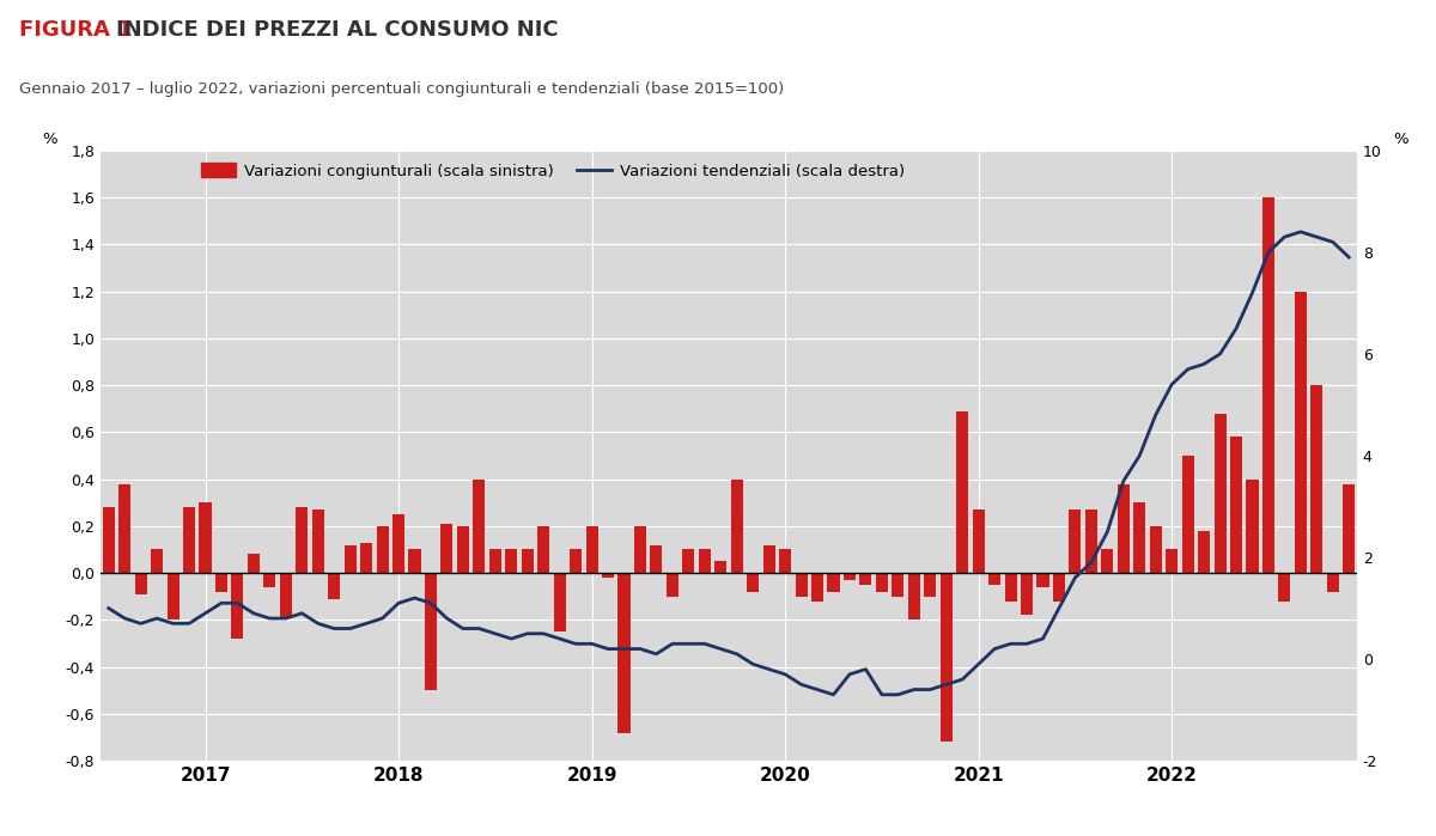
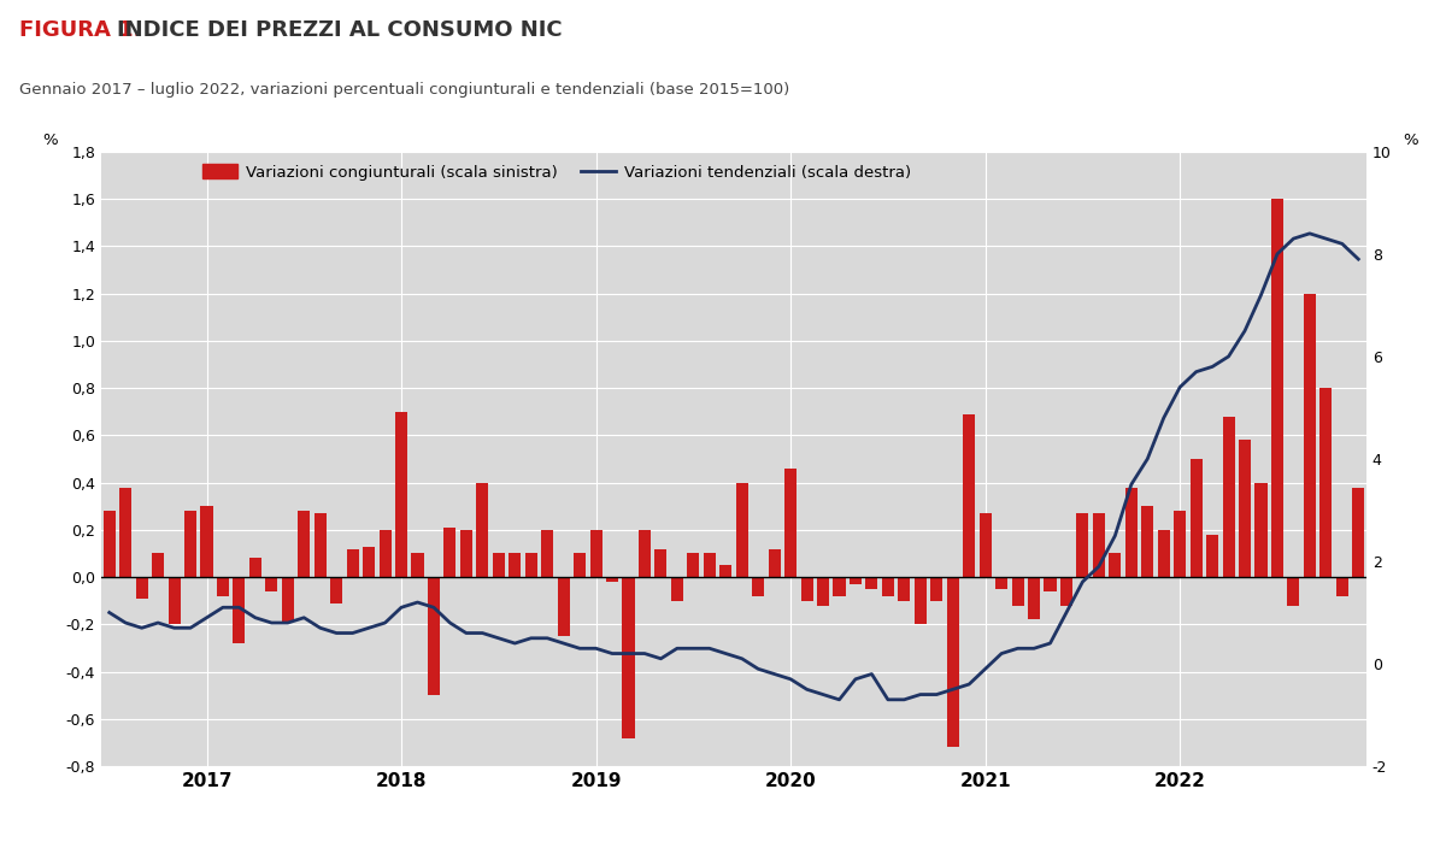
Variazioni congiunturali (scala sinistra)/2018: 0,25 -> 0,70
Variazioni congiunturali (scala sinistra)/2020: 0,10 -> 0,46
Variazioni congiunturali (scala sinistra)/2022: 0,10 -> 0,28
